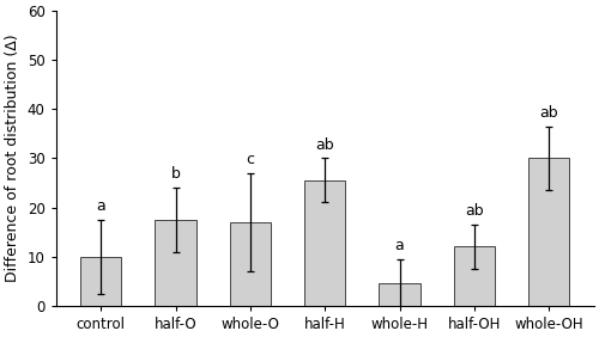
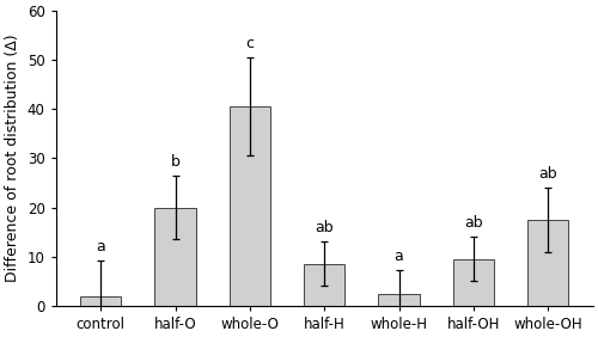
control: 10.0 -> 1.8
half-O: 17.5 -> 20.0
whole-O: 17.0 -> 40.5
half-H: 25.5 -> 8.5
whole-H: 4.5 -> 2.3
half-OH: 12.0 -> 9.5
whole-OH: 30.0 -> 17.5
